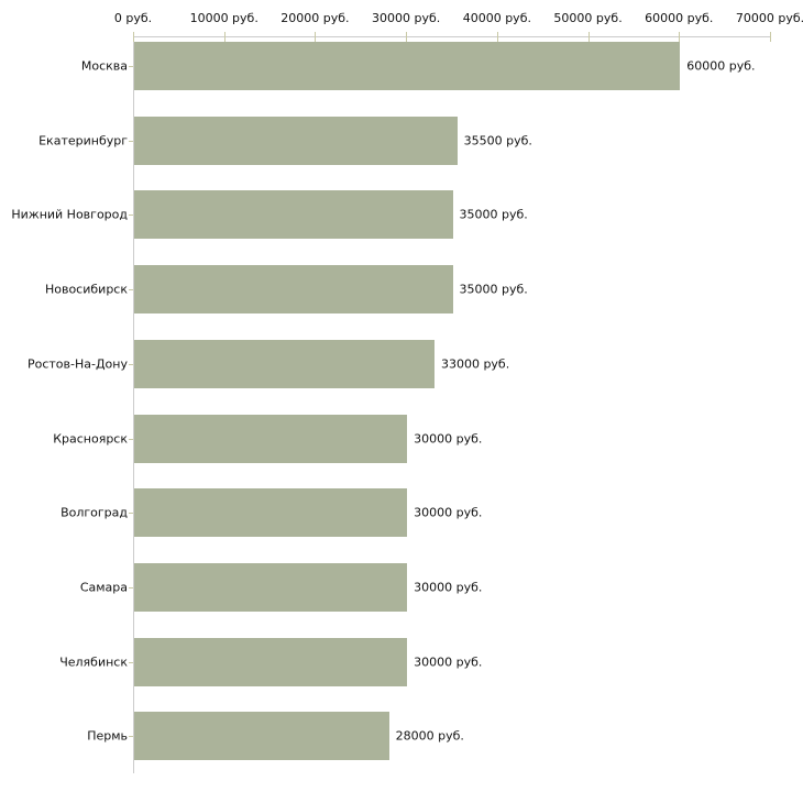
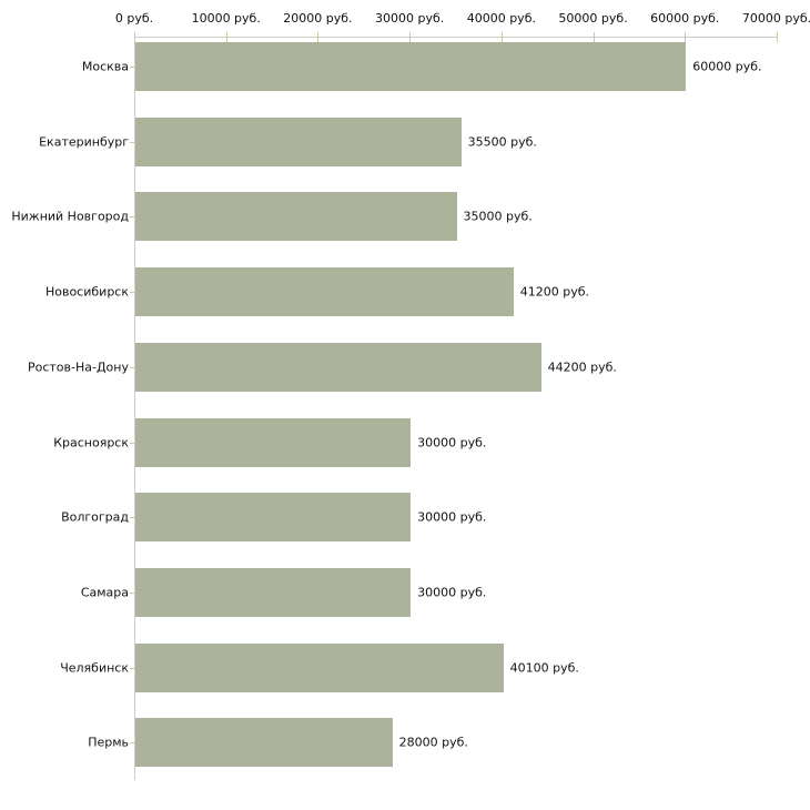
Новосибирск: 35000 -> 41200
Ростов-На-Дону: 33000 -> 44200
Челябинск: 30000 -> 40100
